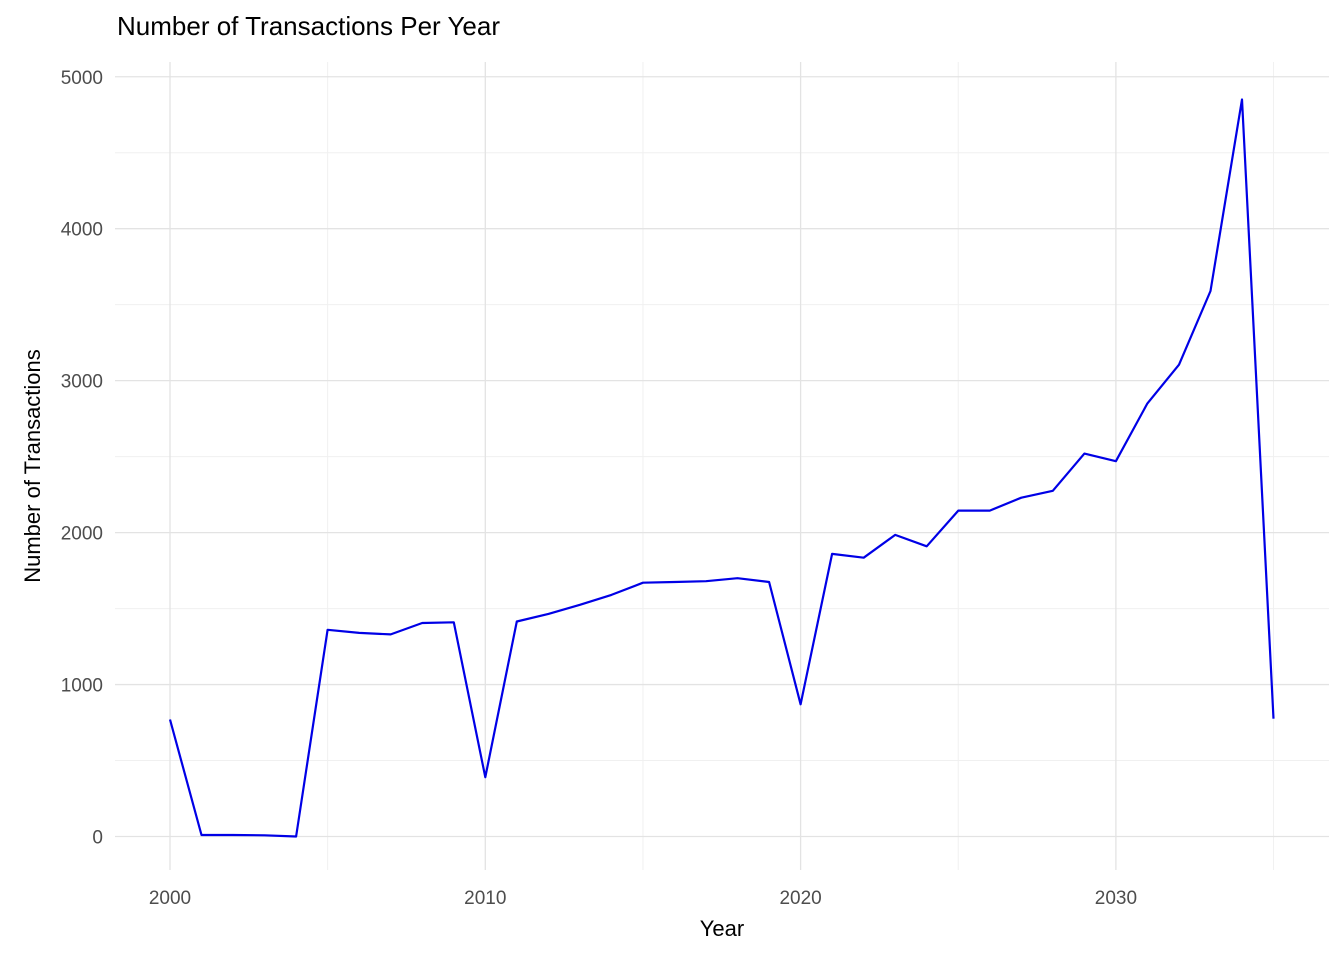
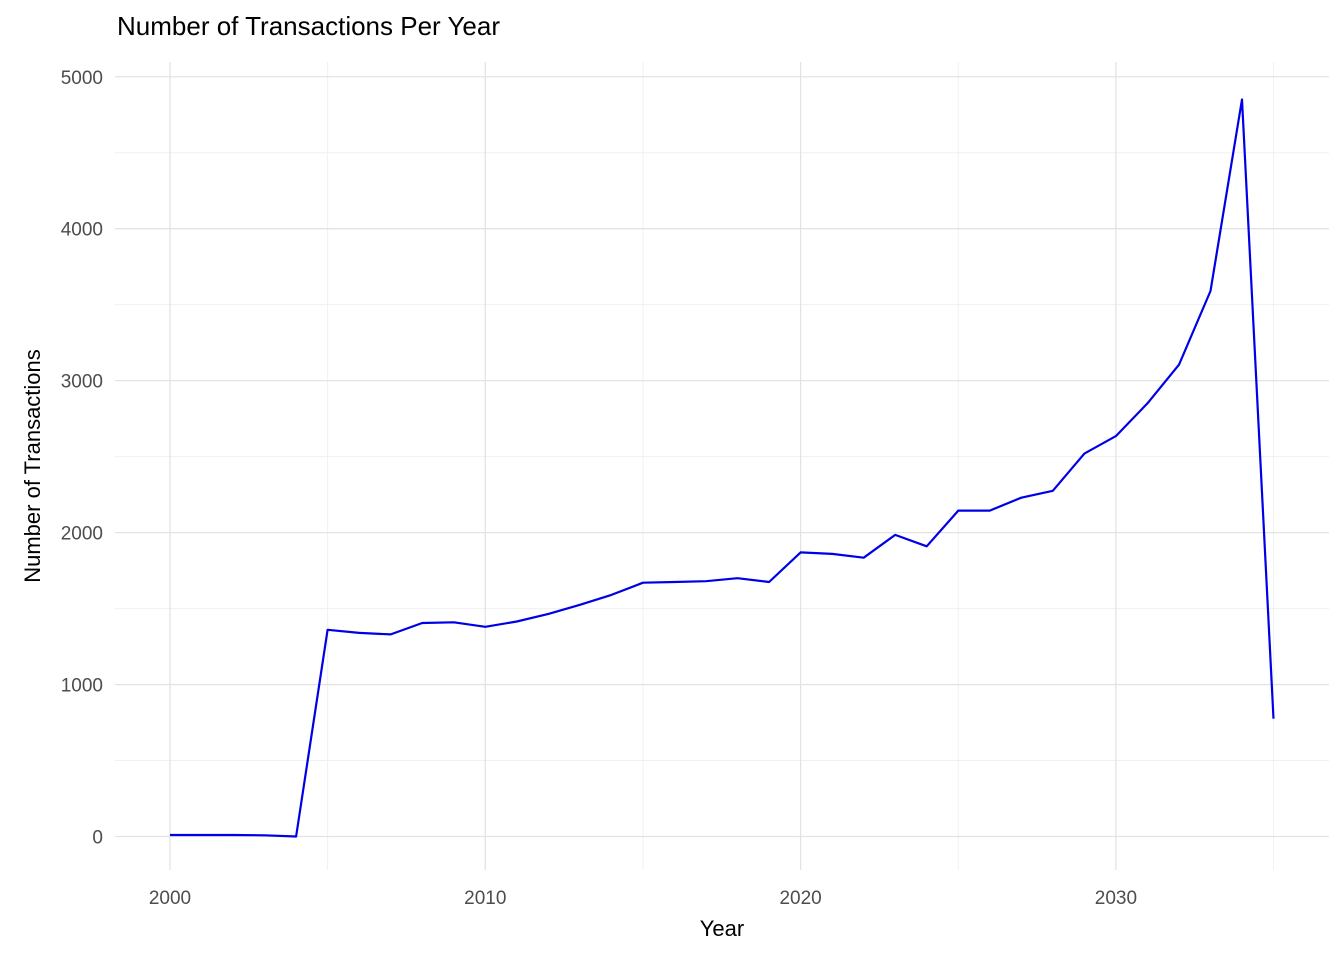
2000: 770 -> 10
2010: 390 -> 1380
2020: 870 -> 1870
2030: 2470 -> 2640
